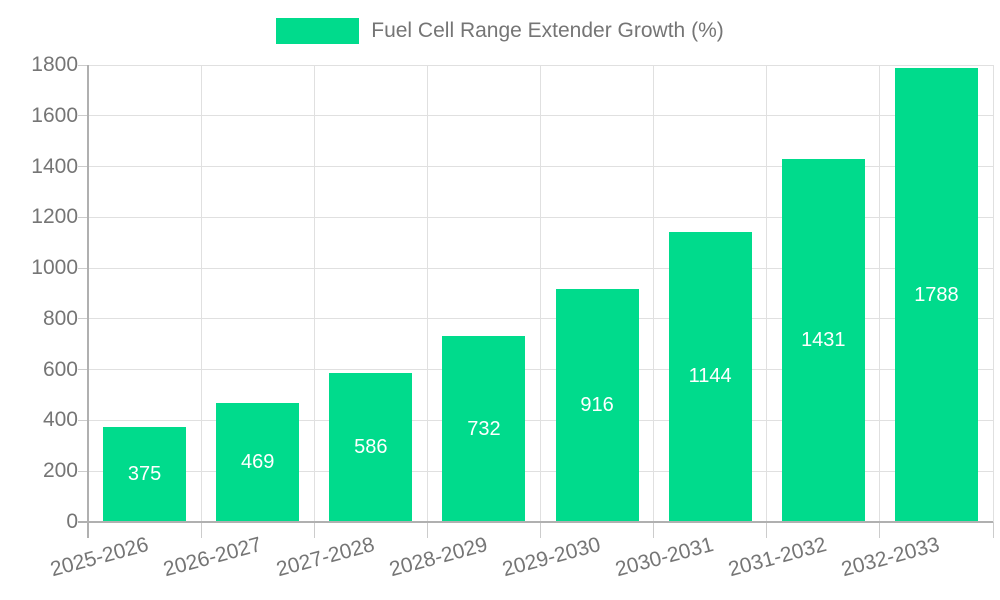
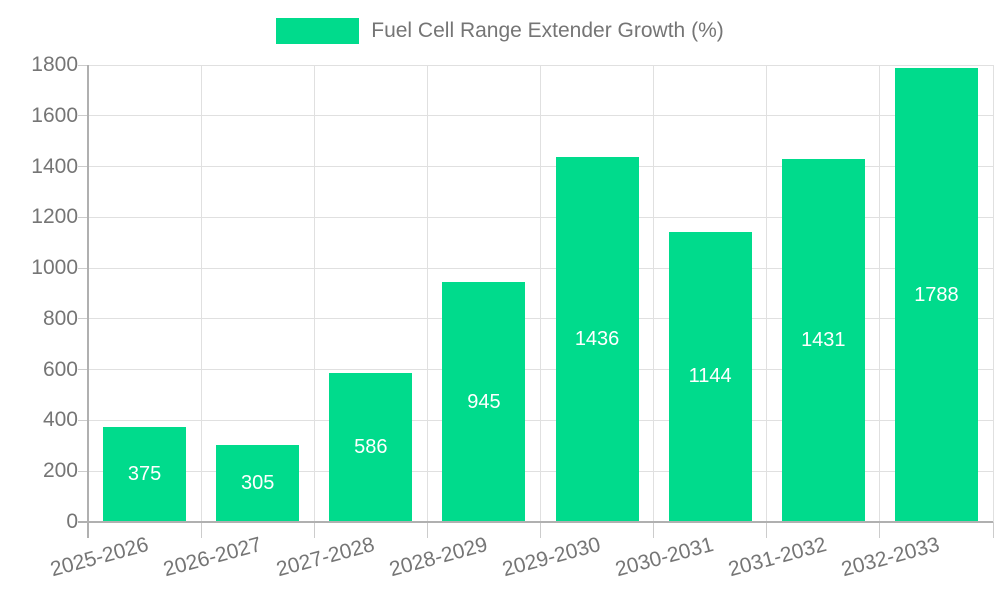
2026-2027: 469 -> 305
2028-2029: 732 -> 945
2029-2030: 916 -> 1436
